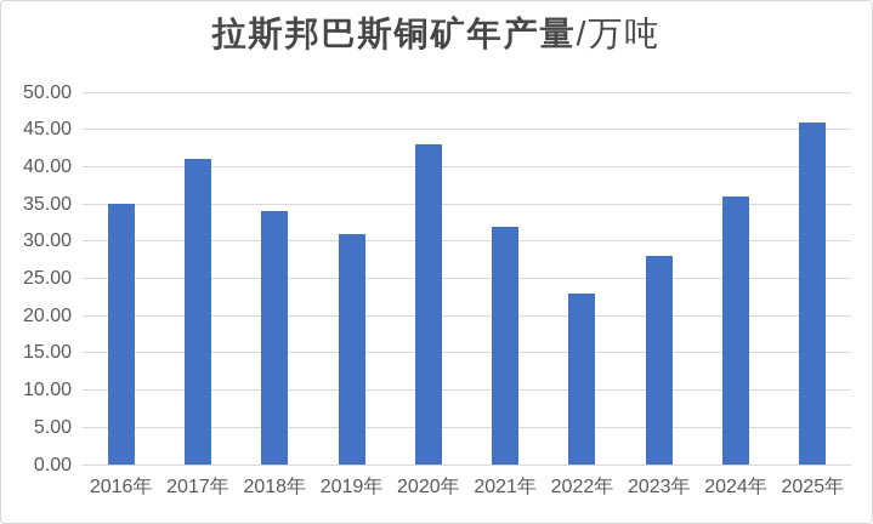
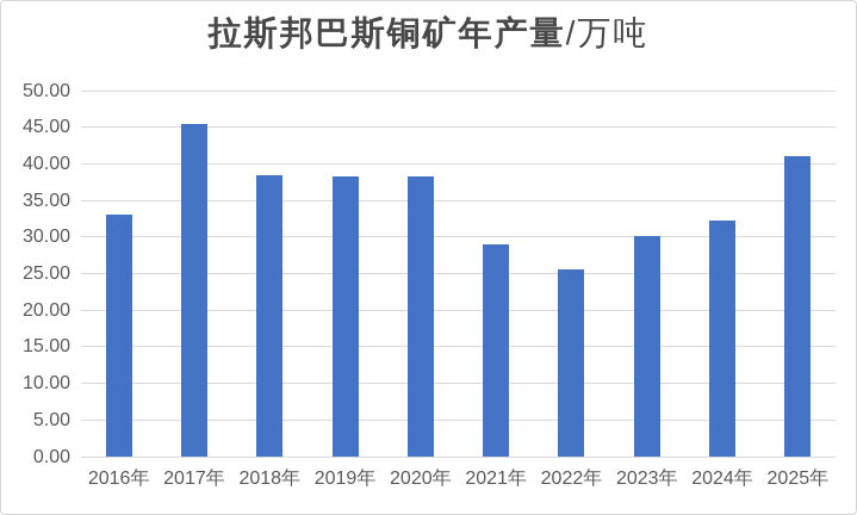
2016年: 35 -> 33
2017年: 41 -> 45
2018年: 34 -> 38
2019年: 31 -> 38
2020年: 43 -> 38
2021年: 32 -> 29
2022年: 23 -> 26
2023年: 28 -> 30
2024年: 36 -> 32
2025年: 46 -> 41
